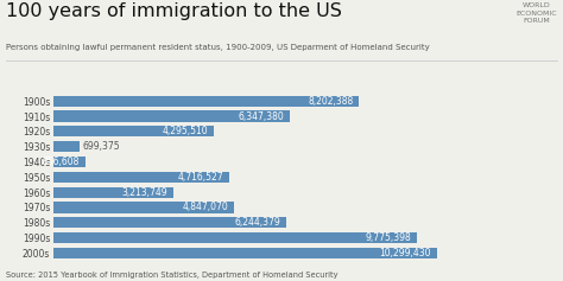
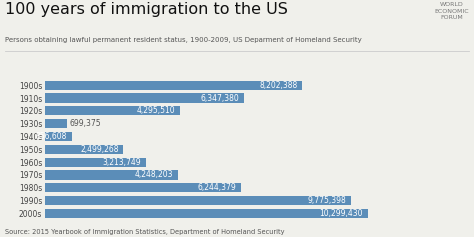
1950s: 4,716,527 -> 2,499,268
1970s: 4,847,070 -> 4,248,203
